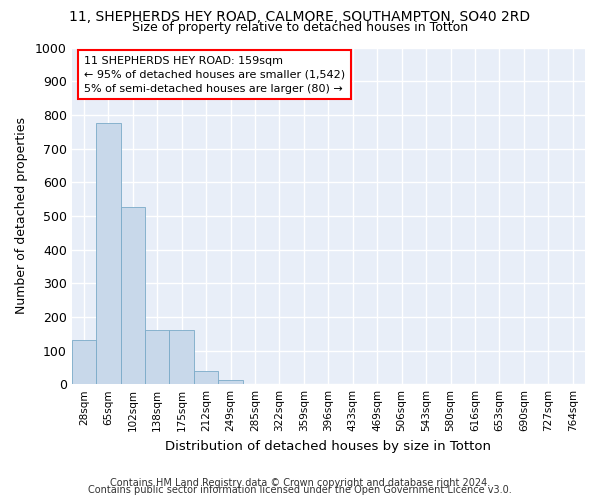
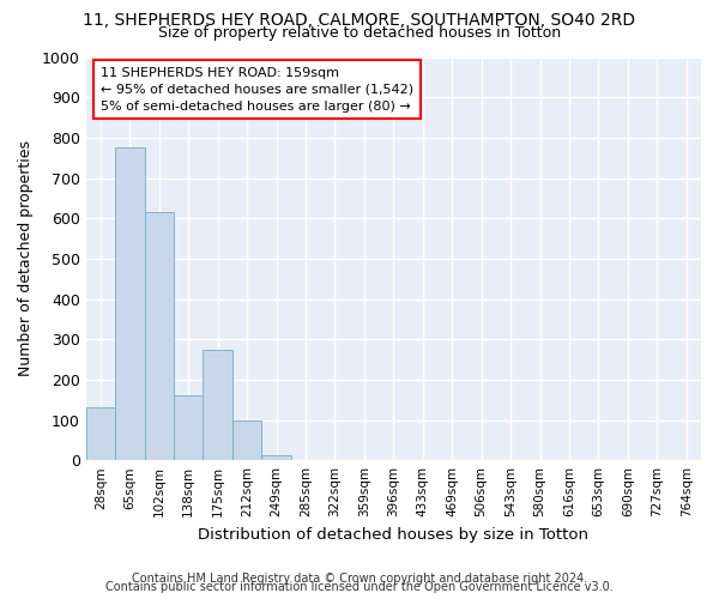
102sqm: 525 -> 615
175sqm: 160 -> 275
212sqm: 38 -> 100
